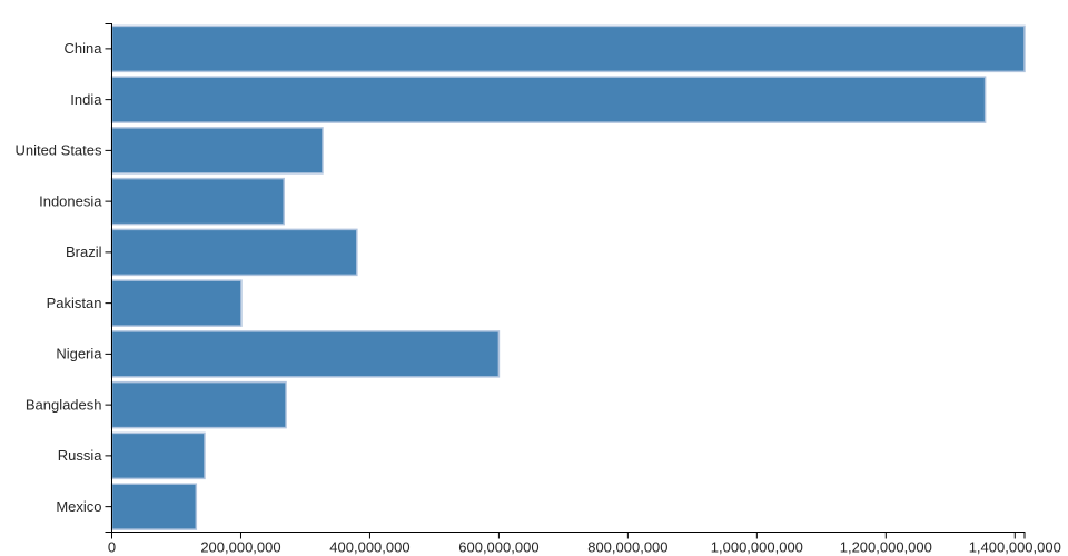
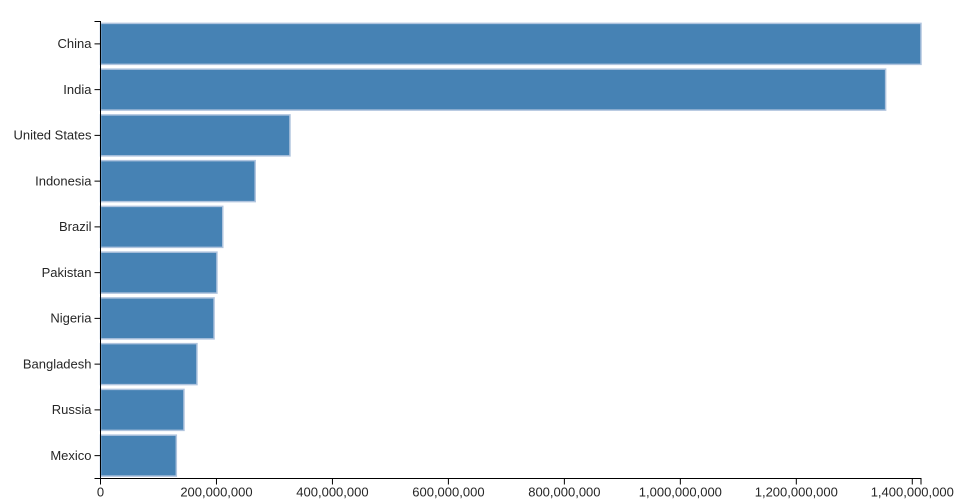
Brazil: 380000000 -> 210000000
Nigeria: 600000000 -> 200000000
Bangladesh: 270000000 -> 170000000
